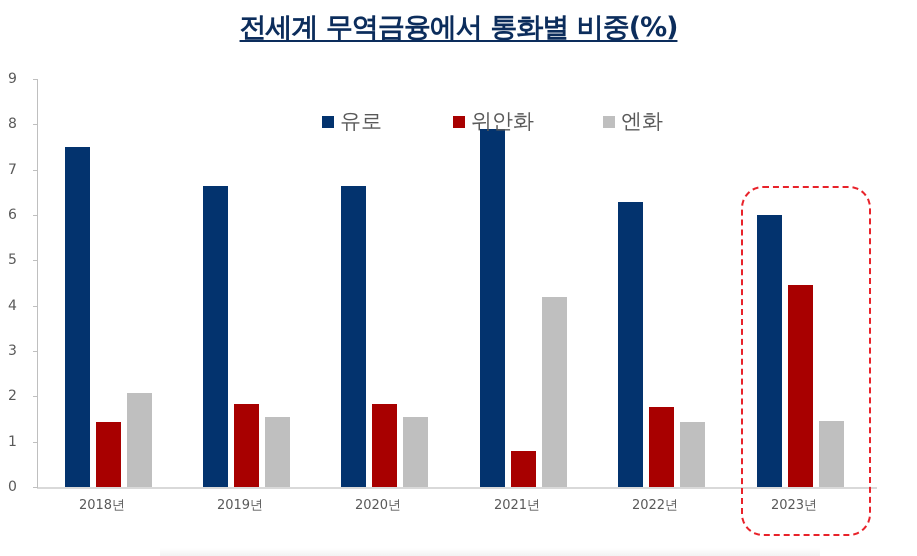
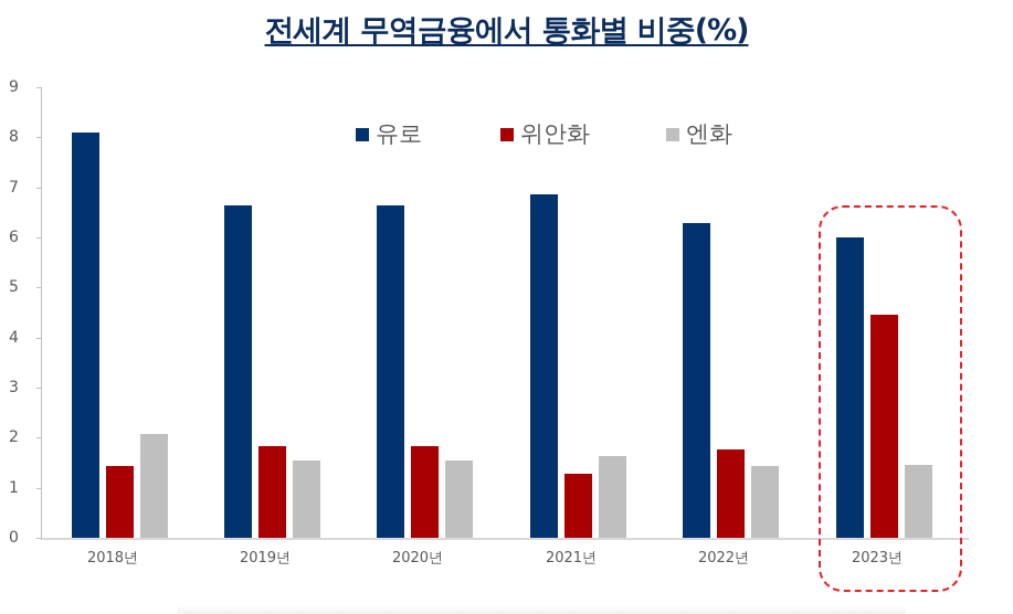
유로/2018년: 7.5 -> 8.1
유로/2021년: 7.9 -> 6.9
위안화/2021년: 0.8 -> 1.3
엔화/2021년: 4.2 -> 1.6
